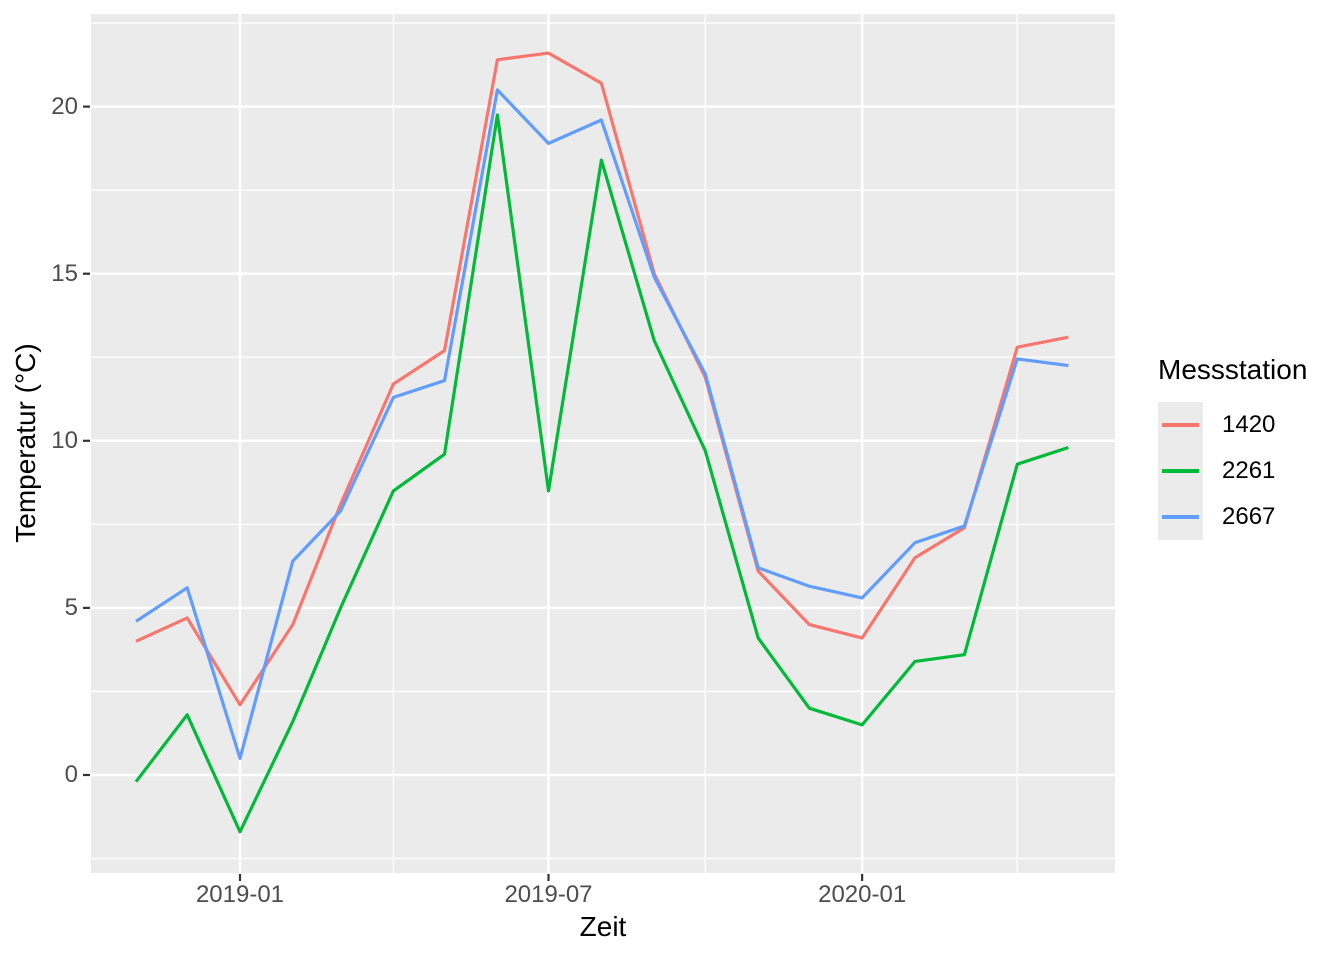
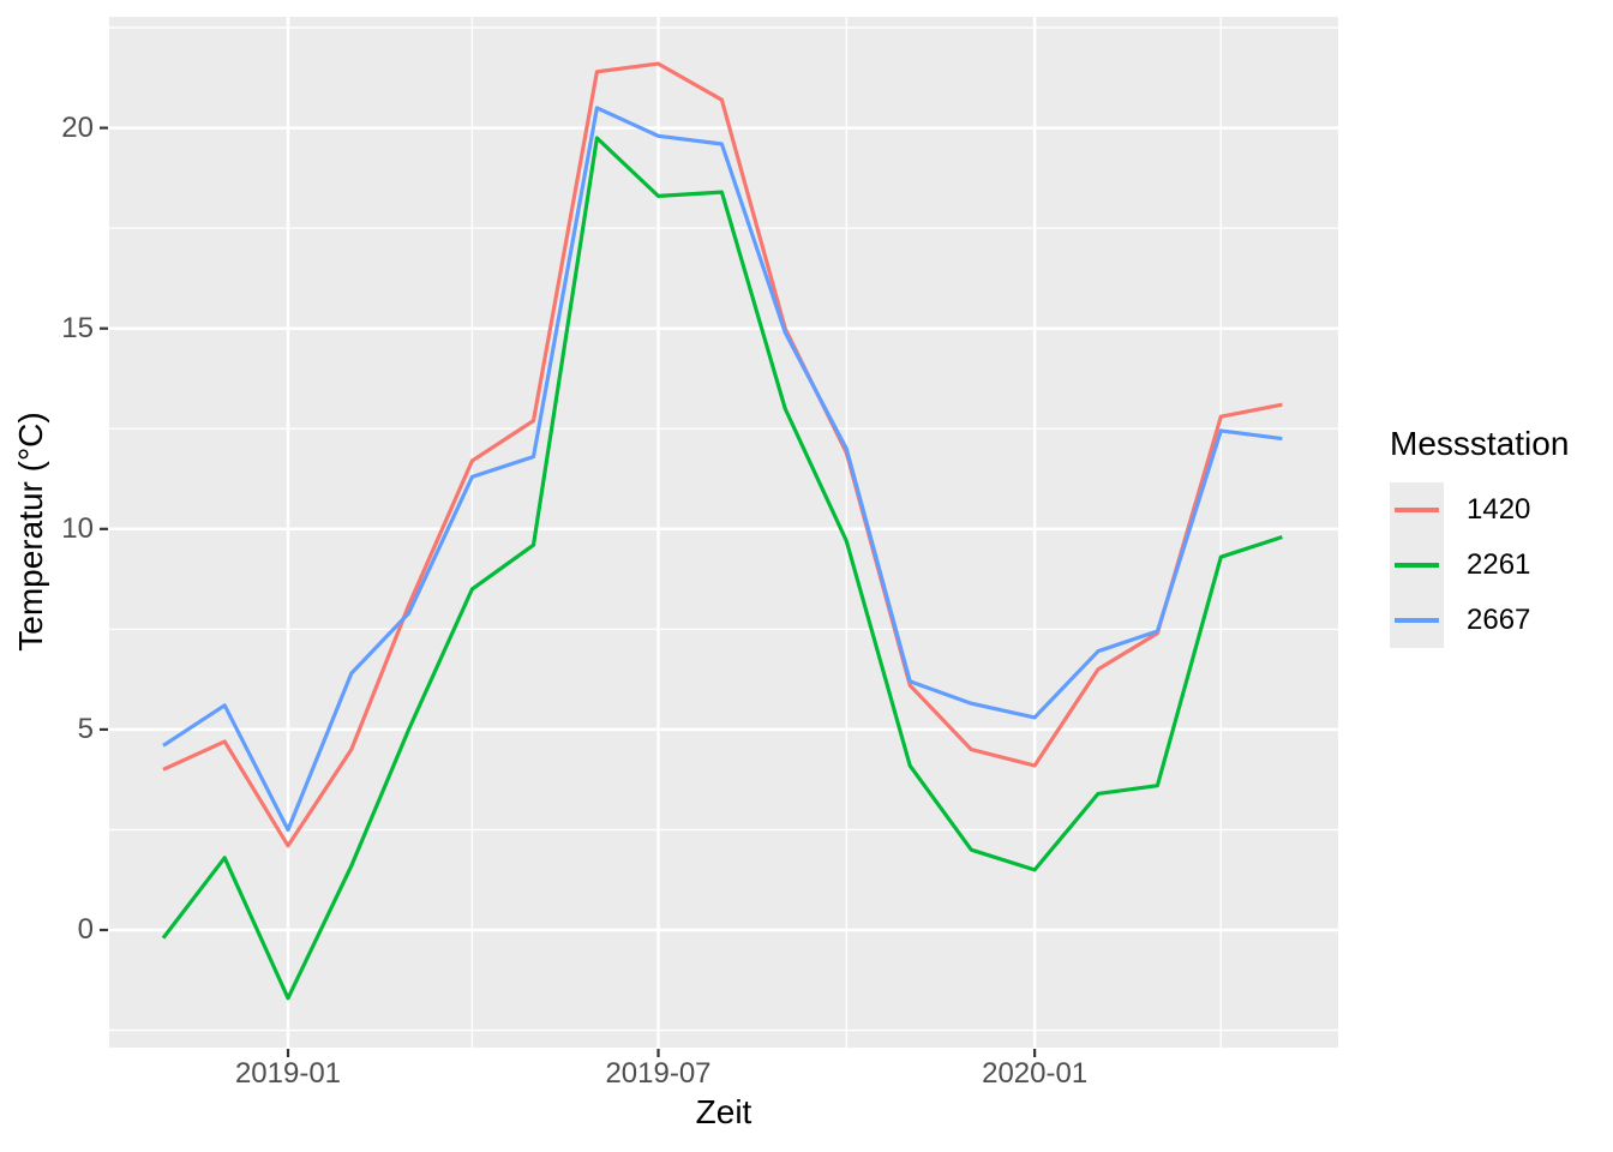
2667/2019-01: 0.5 -> 2.5
2261/2019-07: 8.5 -> 18.3
2667/2019-07: 18.9 -> 19.8
